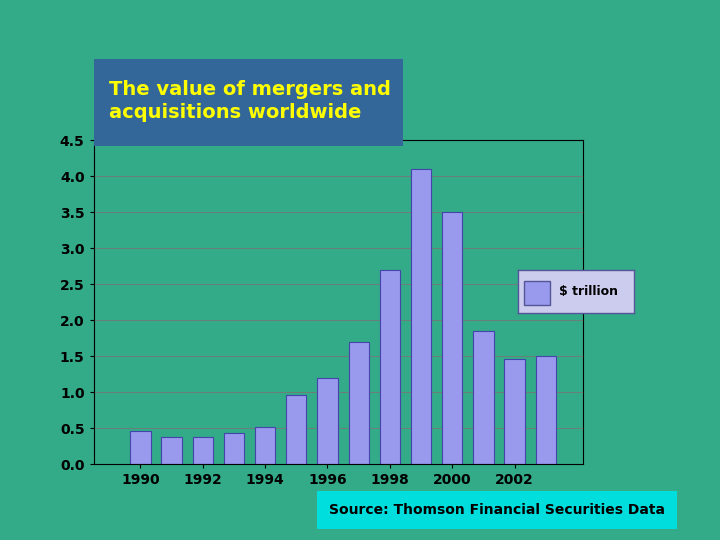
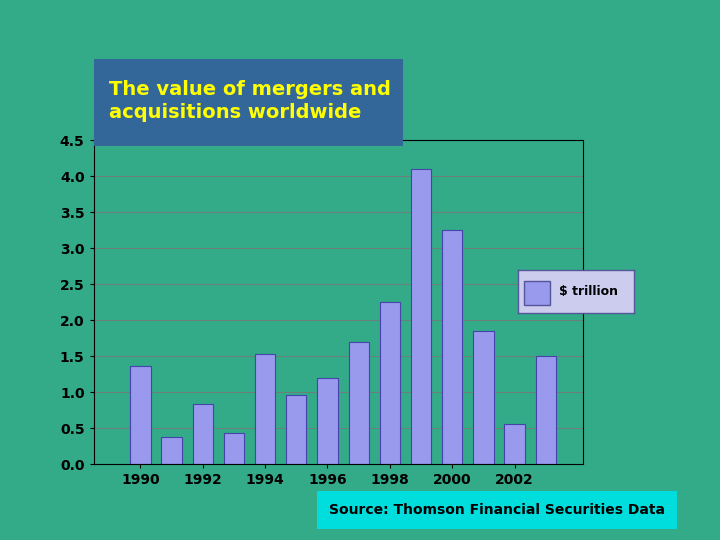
1990: 0.46 -> 1.36
1992: 0.38 -> 0.84
1994: 0.52 -> 1.54
1998: 2.70 -> 2.26
2000: 3.50 -> 3.26
2002: 1.47 -> 0.56
